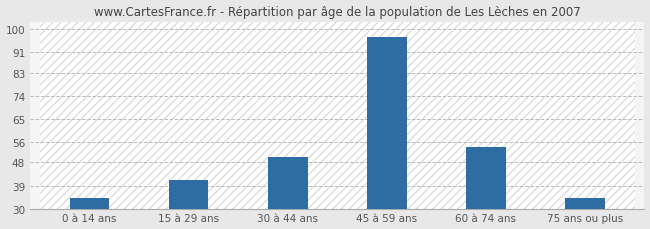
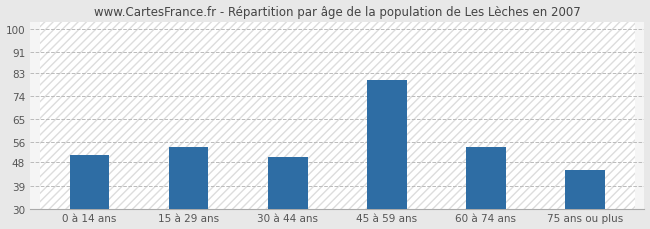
0 à 14 ans: 34 -> 51
15 à 29 ans: 41 -> 54
45 à 59 ans: 97 -> 80
75 ans ou plus: 34 -> 45
